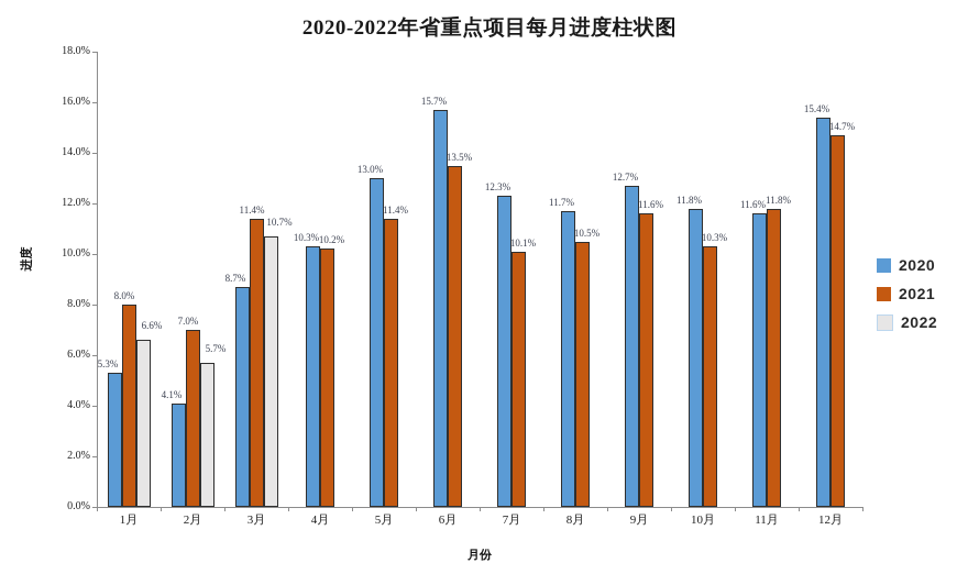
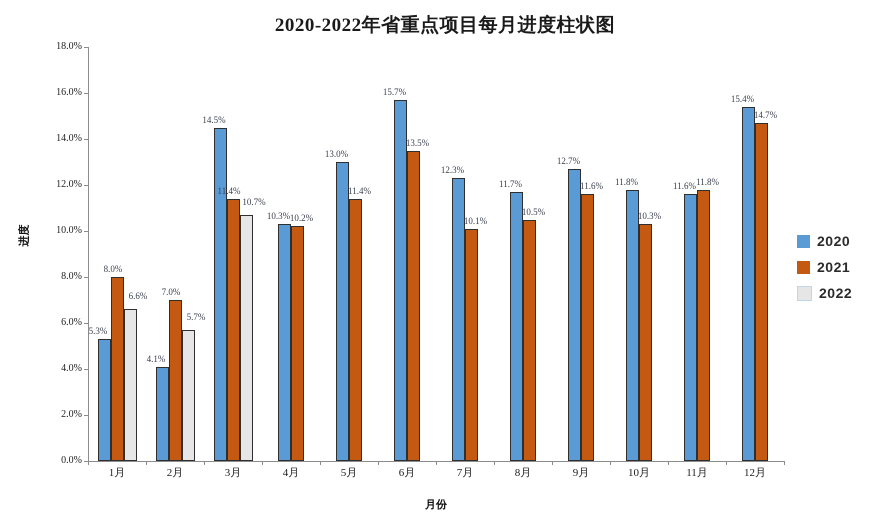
2020/3月: 8.7% -> 14.5%
